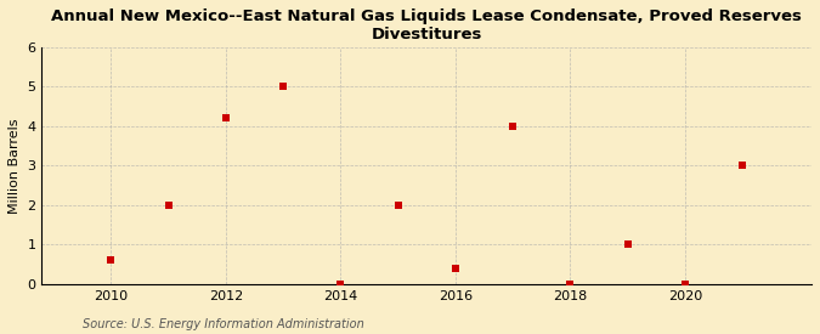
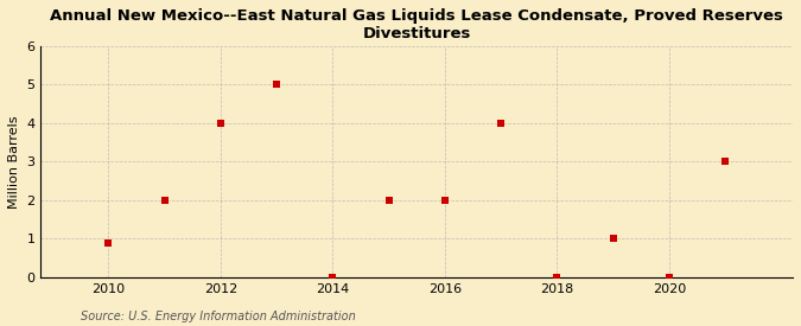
2010: 0.6 -> 0.9
2012: 4.2 -> 4.0
2016: 0.4 -> 2.0
